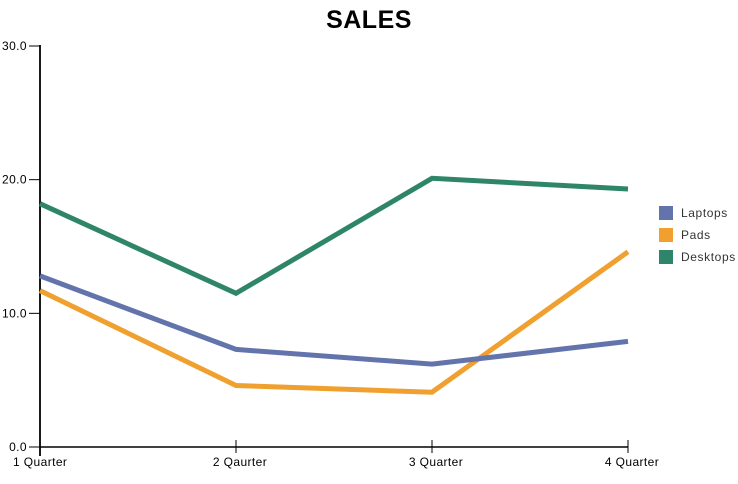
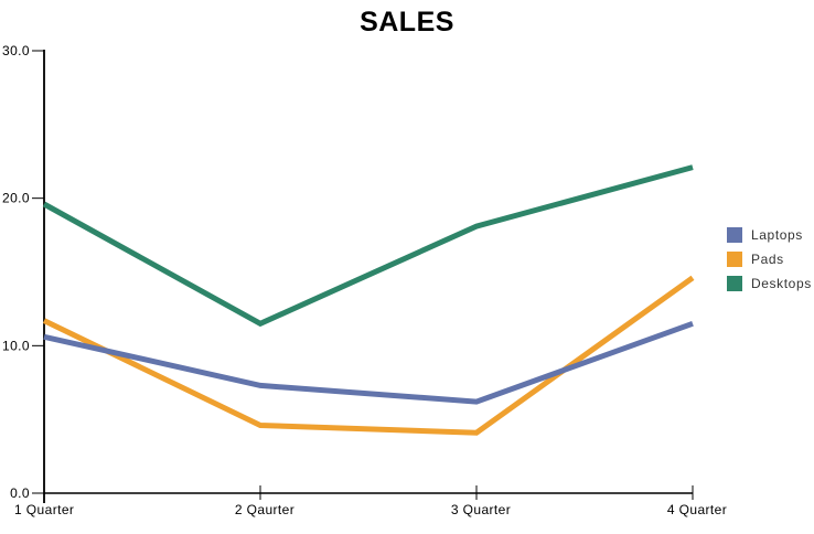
Laptops/1 Quarter: 12.8 -> 10.6
Desktops/1 Quarter: 18.2 -> 19.6
Desktops/3 Quarter: 20.1 -> 18.1
Laptops/4 Quarter: 7.9 -> 11.5
Desktops/4 Quarter: 19.3 -> 22.1
